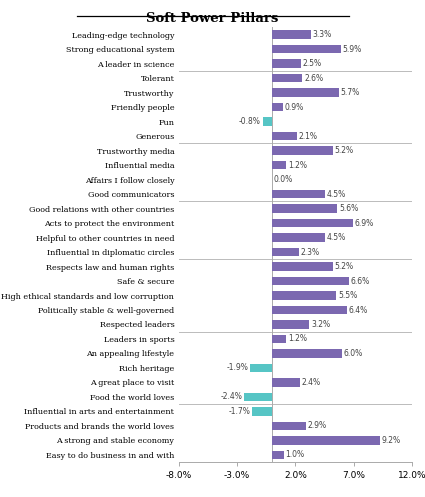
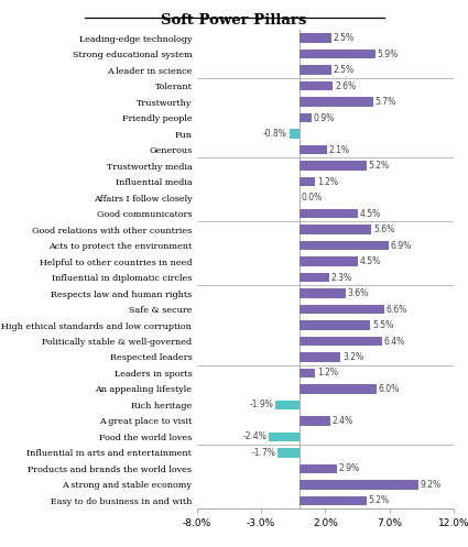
Leading-edge technology: 3.3% -> 2.5%
Respects law and human rights: 5.2% -> 3.6%
Easy to do business in and with: 1.0% -> 5.2%
